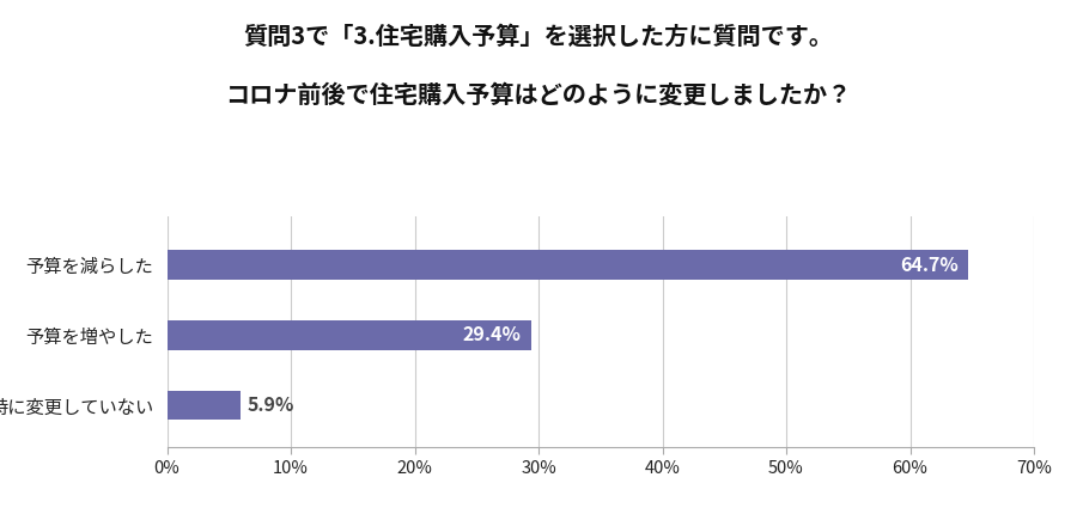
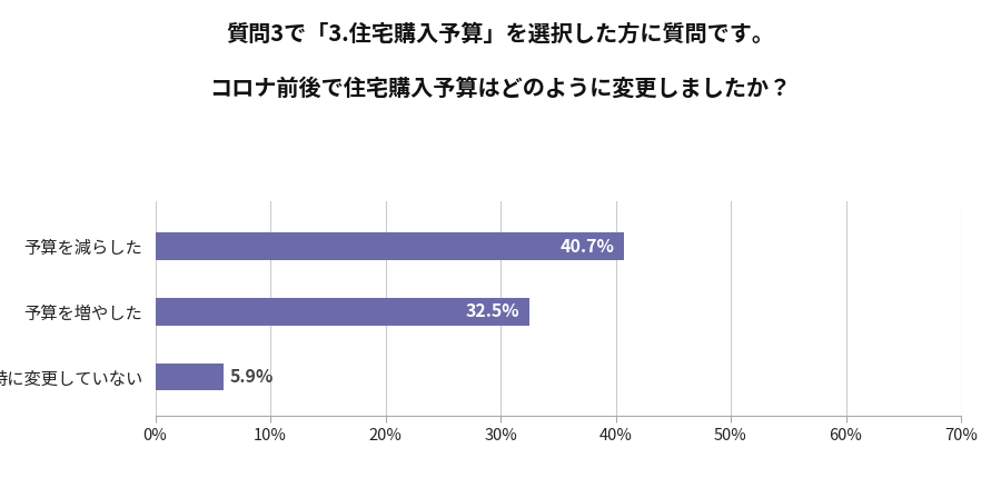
予算を減らした: 64.7% -> 40.7%
予算を増やした: 29.4% -> 32.5%
